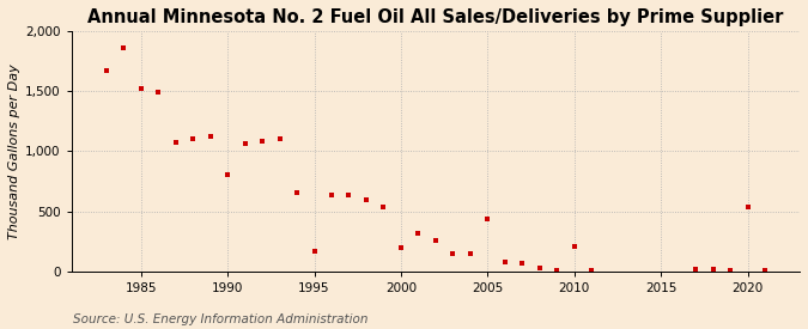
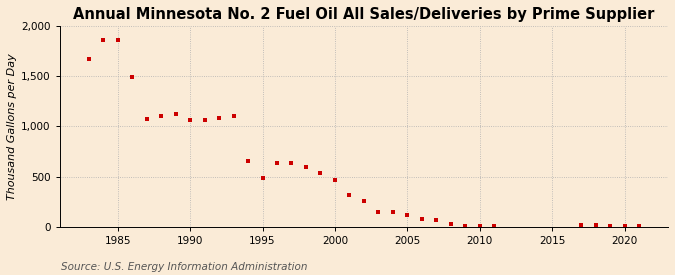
1985: 1,520 -> 1,860
1990: 810 -> 1,060
1995: 170 -> 490
2000: 200 -> 470
2005: 440 -> 120
2010: 210 -> 10
2020: 540 -> 20
